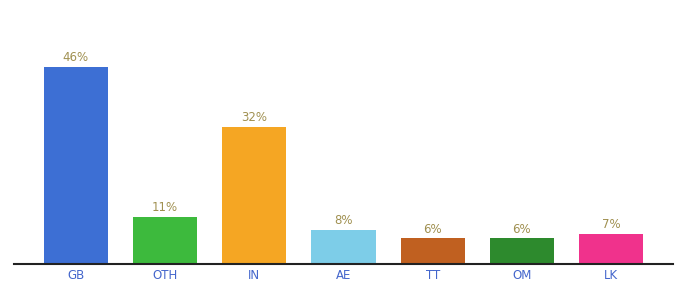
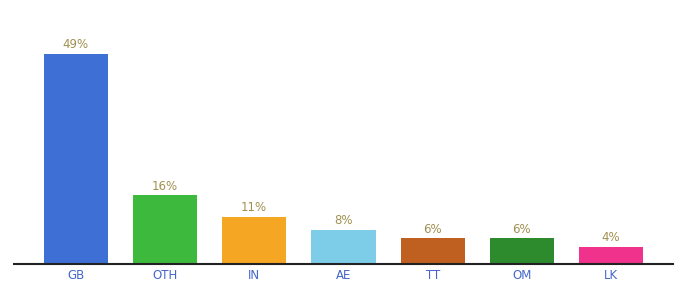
GB: 46% -> 49%
OTH: 11% -> 16%
IN: 32% -> 11%
LK: 7% -> 4%
